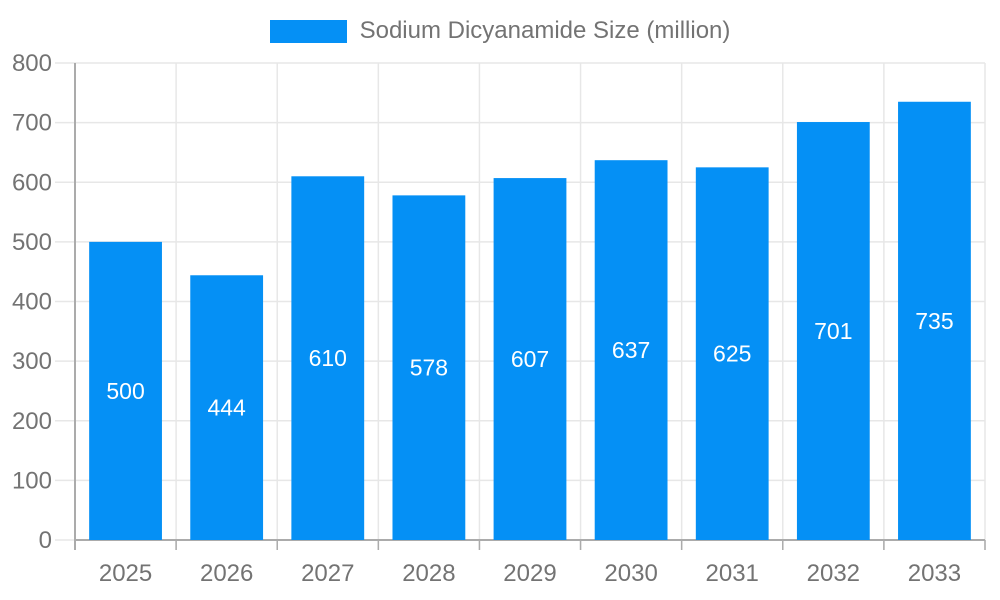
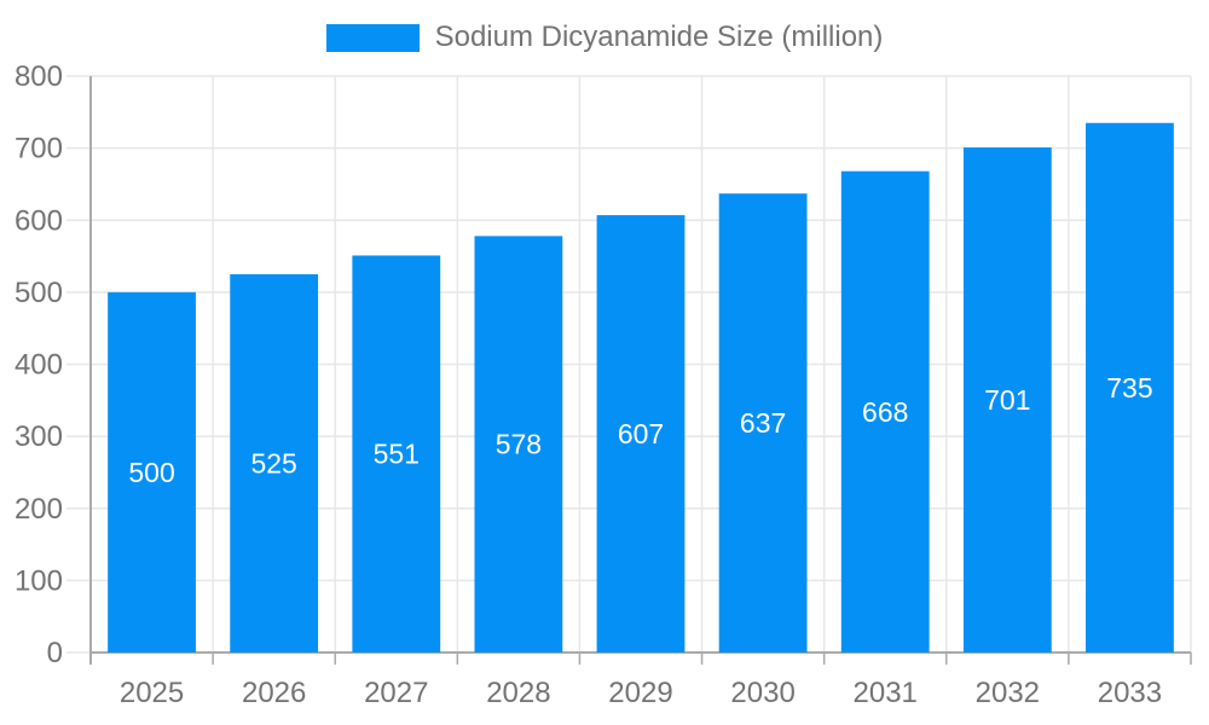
2026: 444 -> 525
2027: 610 -> 551
2031: 625 -> 668
